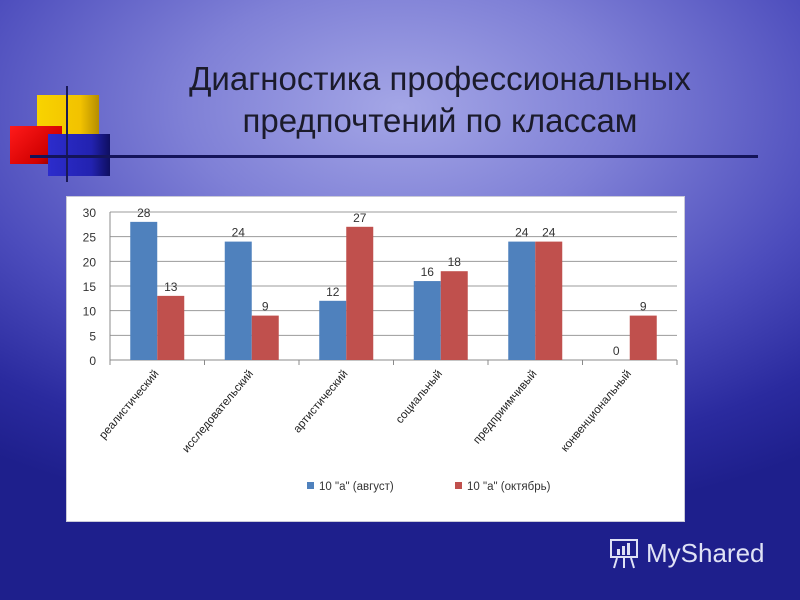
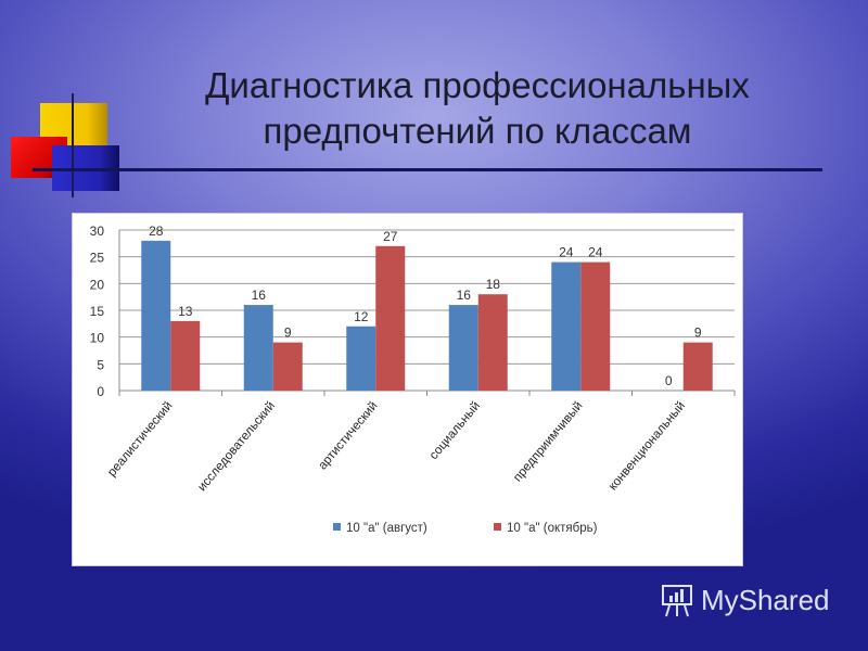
10 "а" (август)/исследовательский: 24 -> 16
